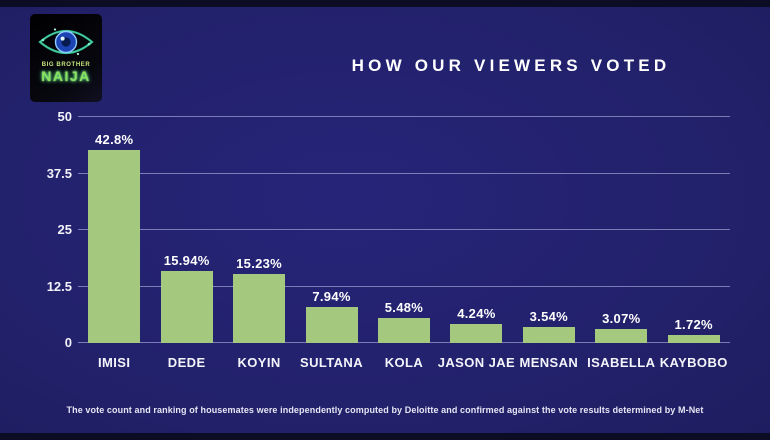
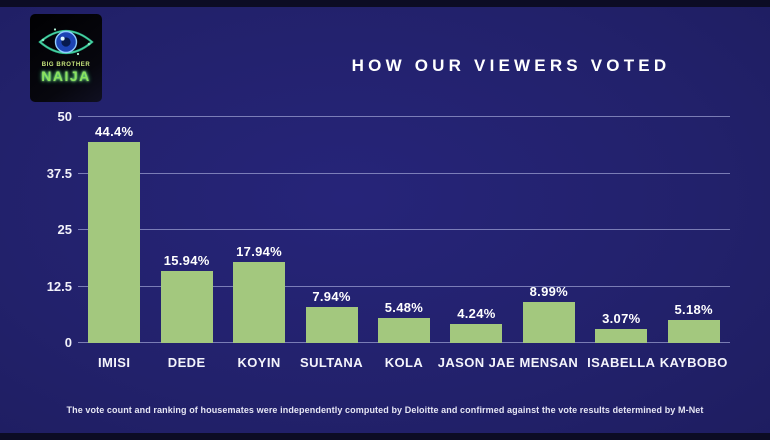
IMISI: 42.8% -> 44.4%
KOYIN: 15.23% -> 17.94%
MENSAN: 3.54% -> 8.99%
KAYBOBO: 1.72% -> 5.18%
